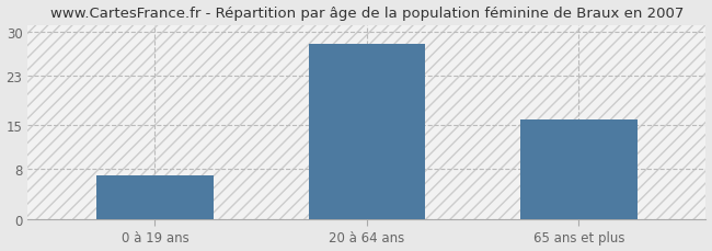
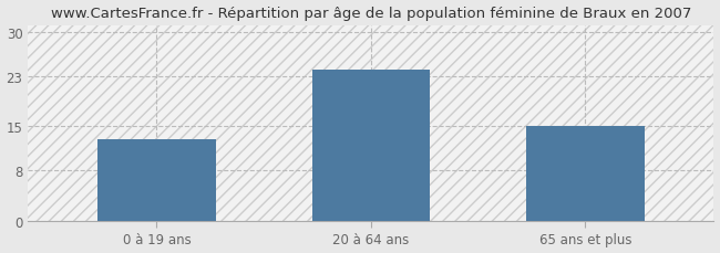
0 à 19 ans: 7 -> 13
20 à 64 ans: 28 -> 24
65 ans et plus: 16 -> 15
